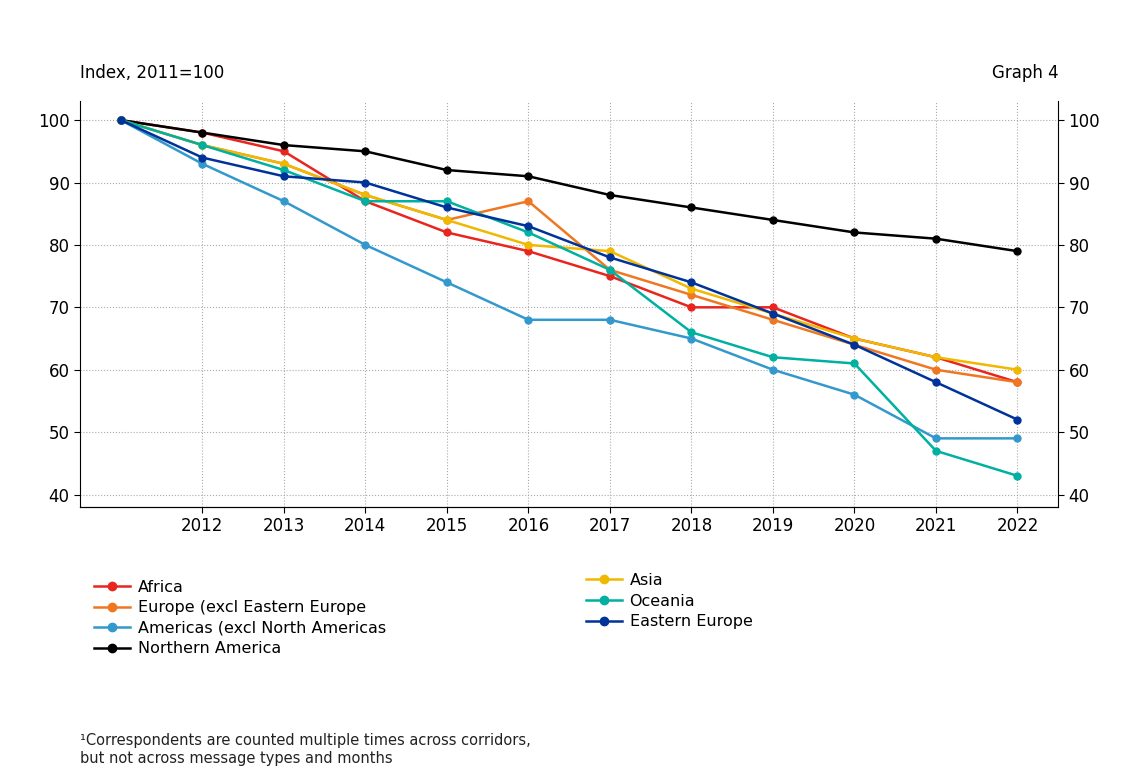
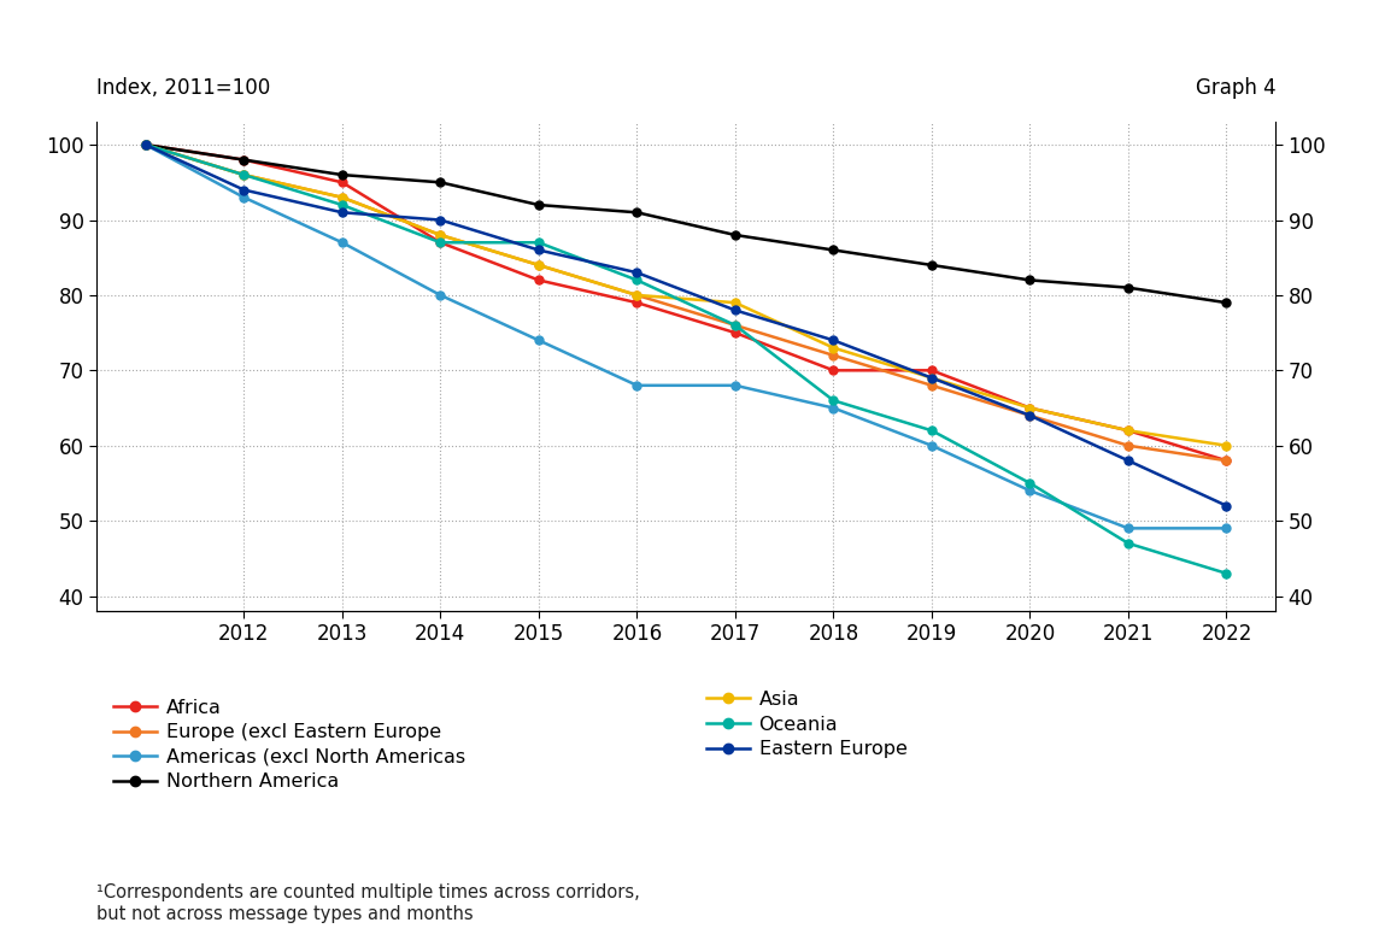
Europe (excl Eastern Europe/2016: 87 -> 80
Americas (excl North Americas/2020: 56 -> 54
Oceania/2020: 61 -> 55
